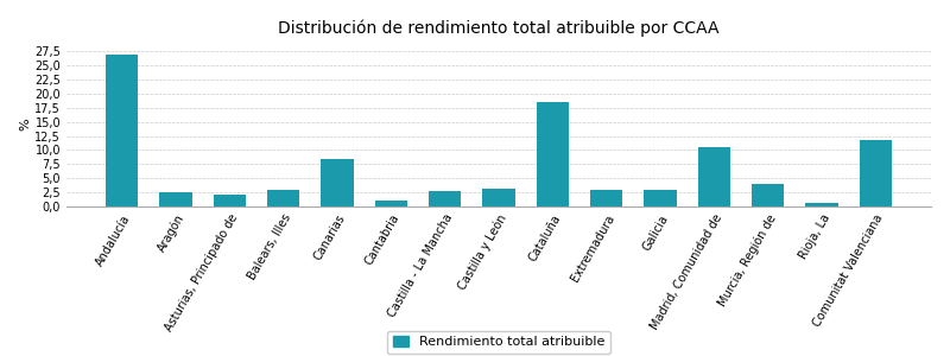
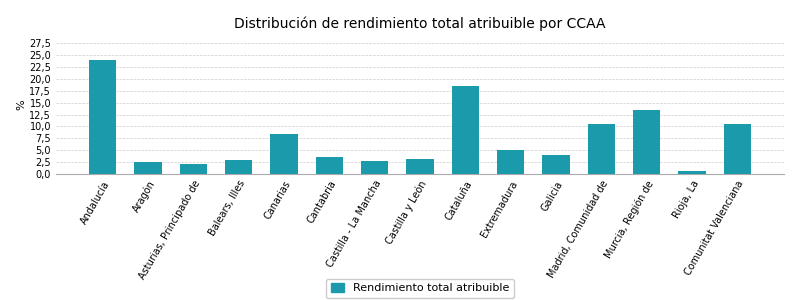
Andalucía: 27,0 -> 24,0
Cantabria: 1,0 -> 3,5
Extremadura: 2,9 -> 5,0
Galicia: 2,9 -> 4,0
Murcia, Región de: 4,0 -> 13,5
Comunitat Valenciana: 11,7 -> 10,5
